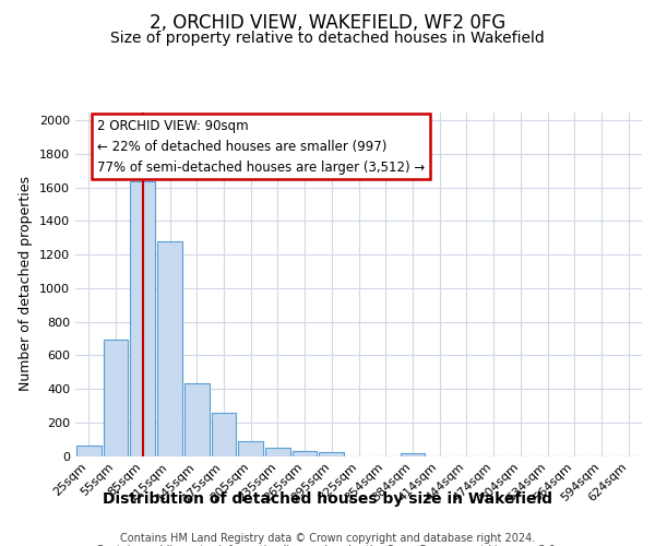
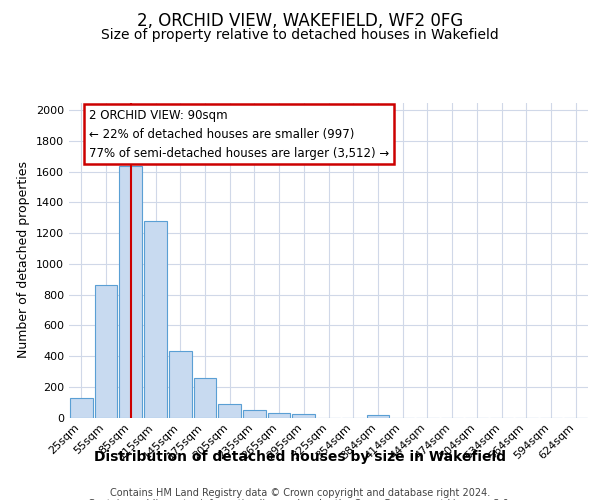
25sqm: 60 -> 130
55sqm: 700 -> 860
